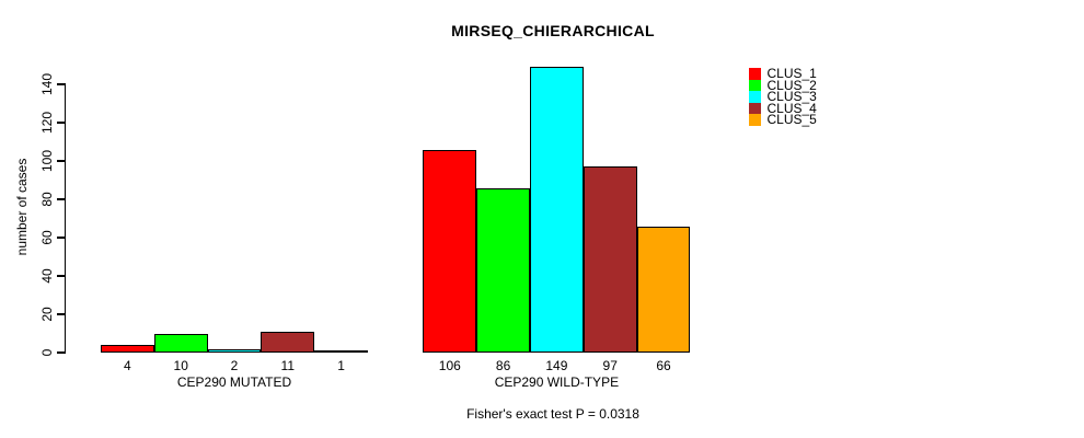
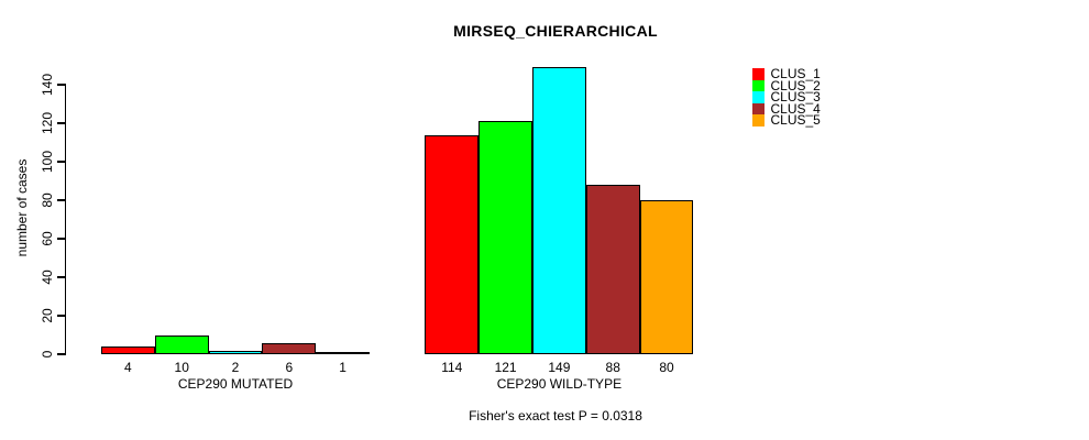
CLUS_4/CEP290 MUTATED: 11 -> 6
CLUS_1/CEP290 WILD-TYPE: 106 -> 114
CLUS_2/CEP290 WILD-TYPE: 86 -> 121
CLUS_4/CEP290 WILD-TYPE: 97 -> 88
CLUS_5/CEP290 WILD-TYPE: 66 -> 80
